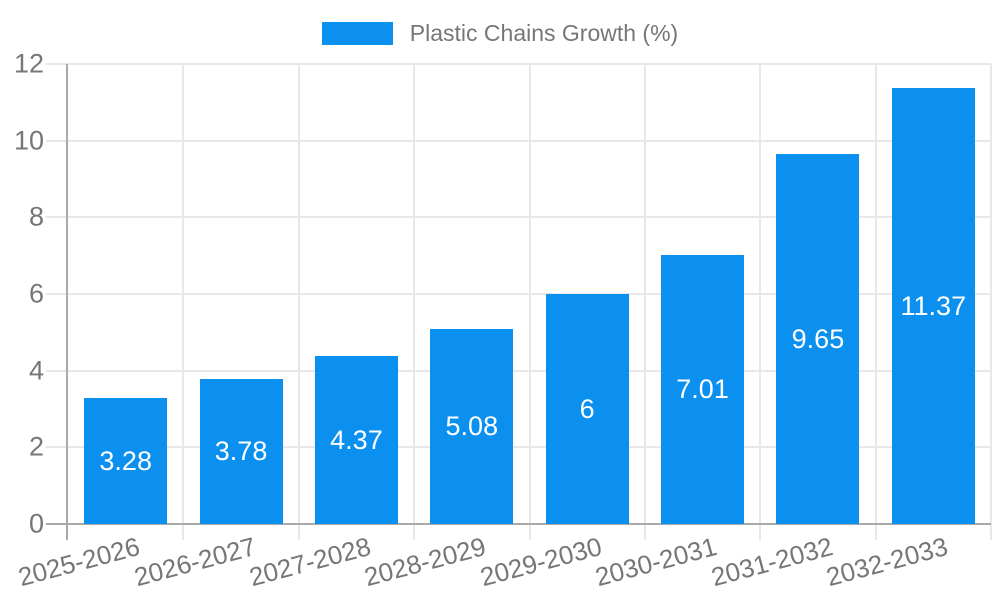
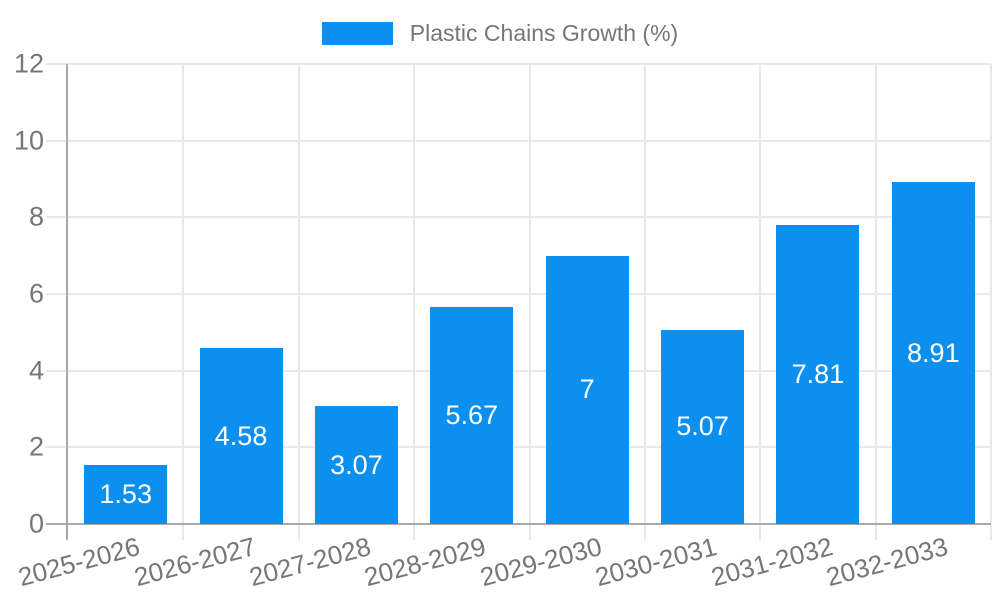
2025-2026: 3.28 -> 1.53
2026-2027: 3.78 -> 4.58
2027-2028: 4.37 -> 3.07
2028-2029: 5.08 -> 5.67
2029-2030: 6 -> 7
2030-2031: 7.01 -> 5.07
2031-2032: 9.65 -> 7.81
2032-2033: 11.37 -> 8.91
